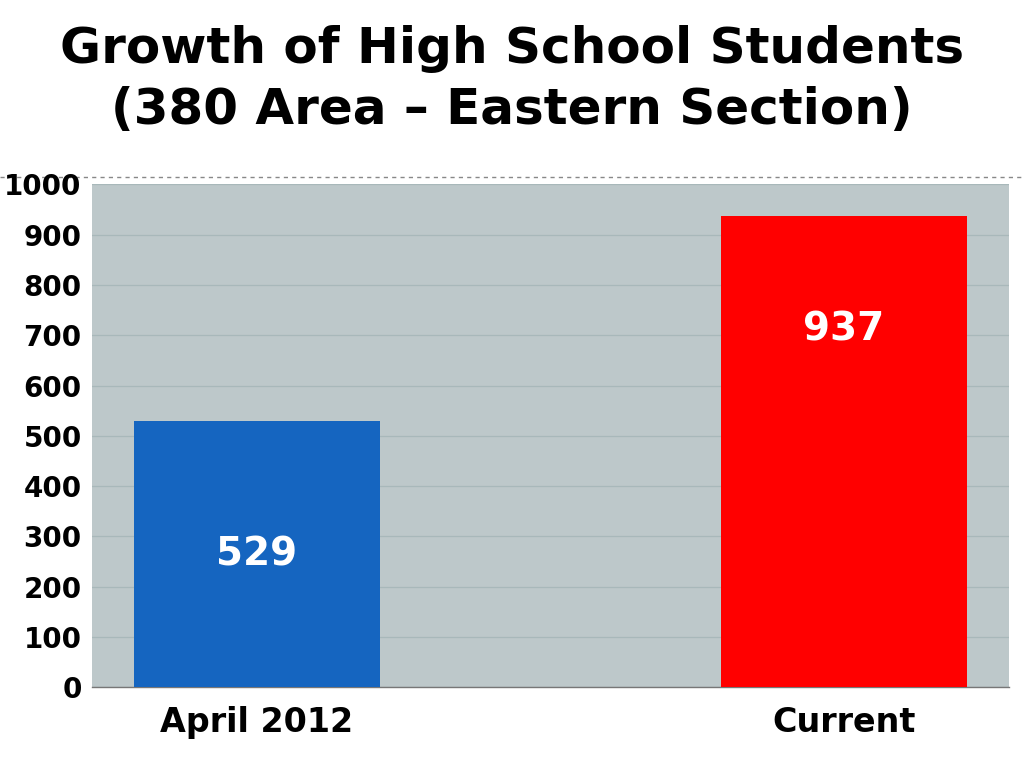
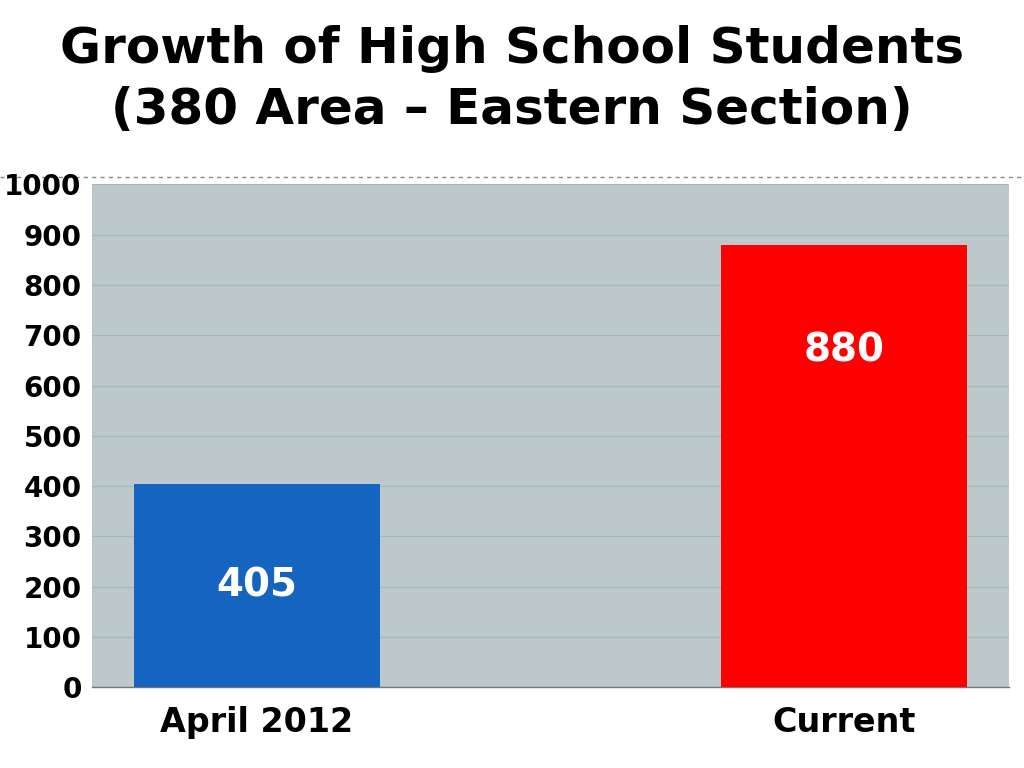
April 2012: 529 -> 405
Current: 937 -> 880
